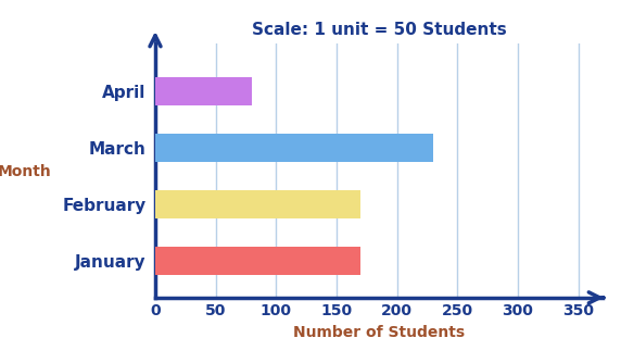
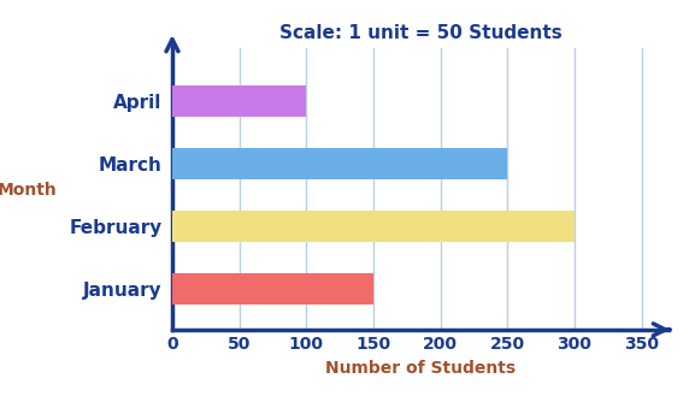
April: 80 -> 100
March: 230 -> 250
February: 170 -> 300
January: 170 -> 150
